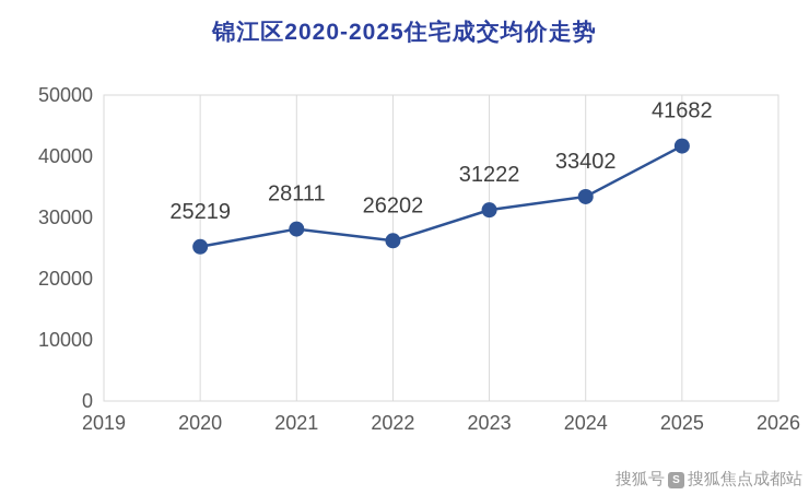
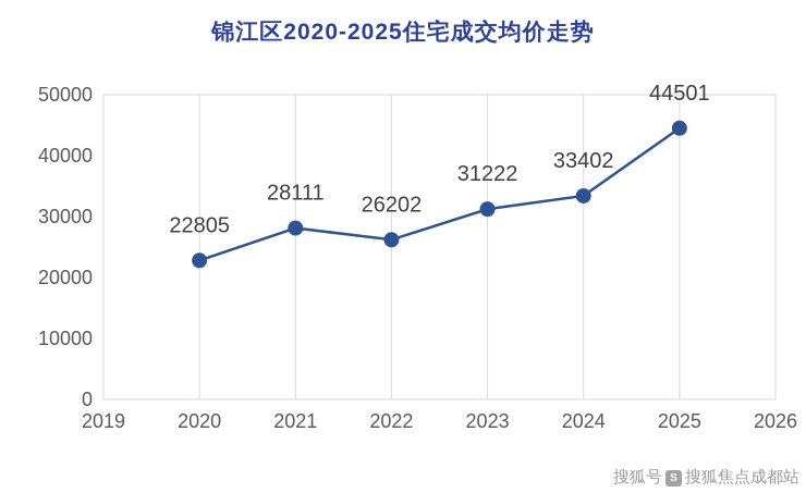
2020: 25219 -> 22805
2025: 41682 -> 44501
